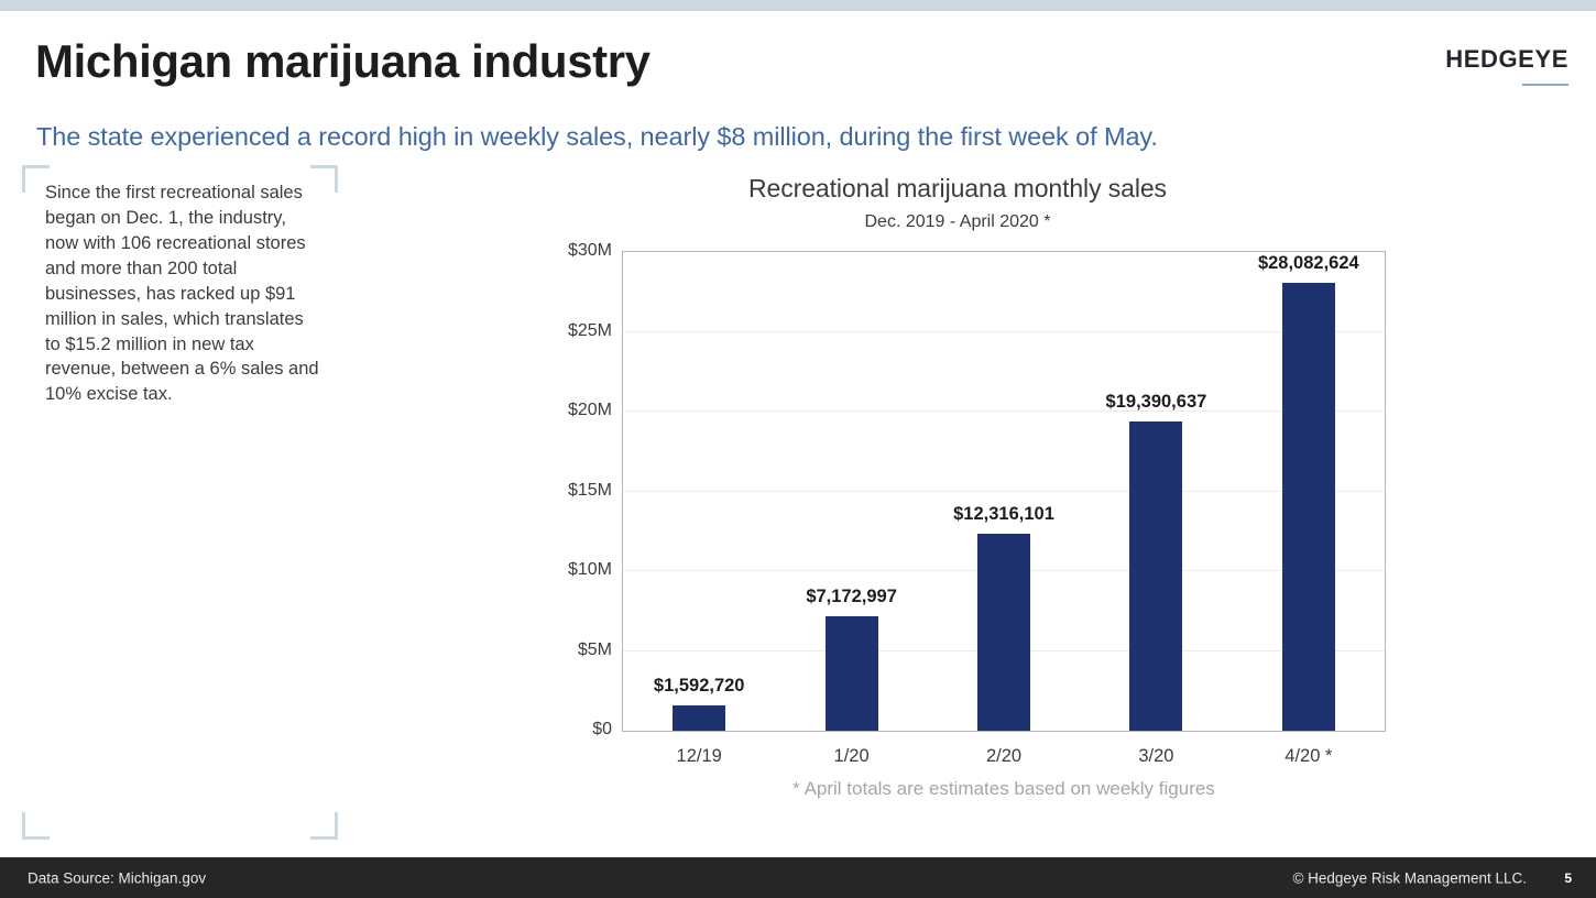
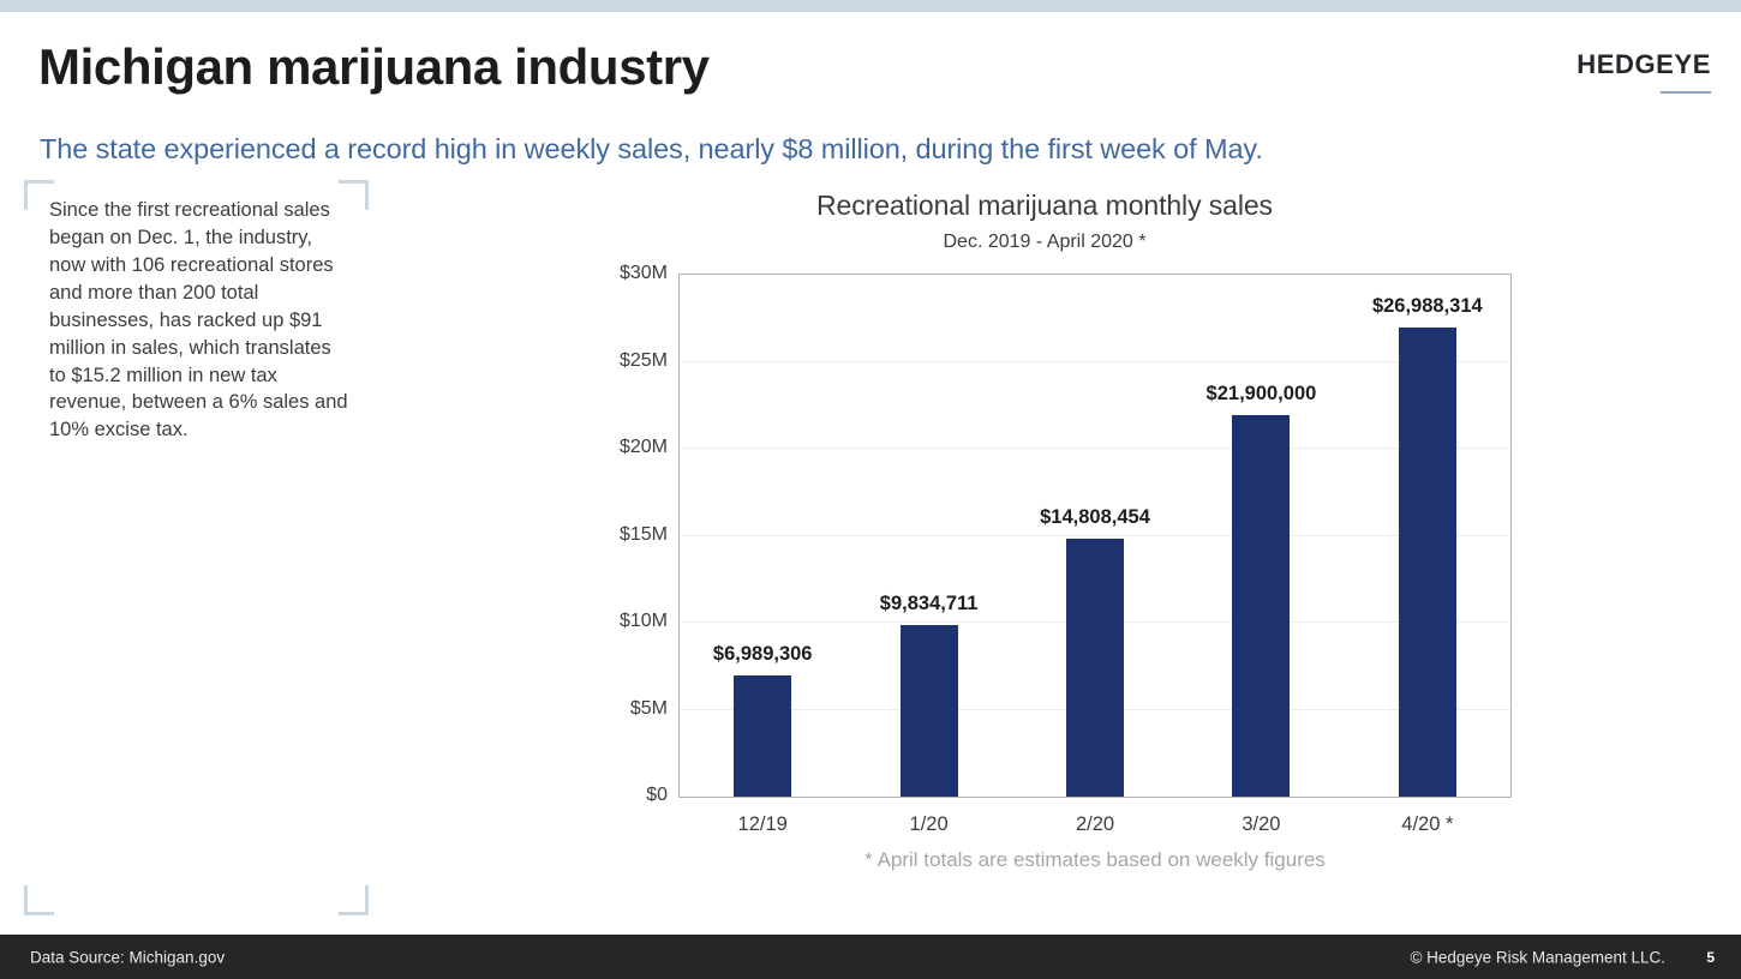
12/19: $1,592,720 -> $6,989,306
1/20: $7,172,997 -> $9,834,711
2/20: $12,316,101 -> $14,808,454
3/20: $19,390,637 -> $21,900,000
4/20 *: $28,082,624 -> $26,988,314
